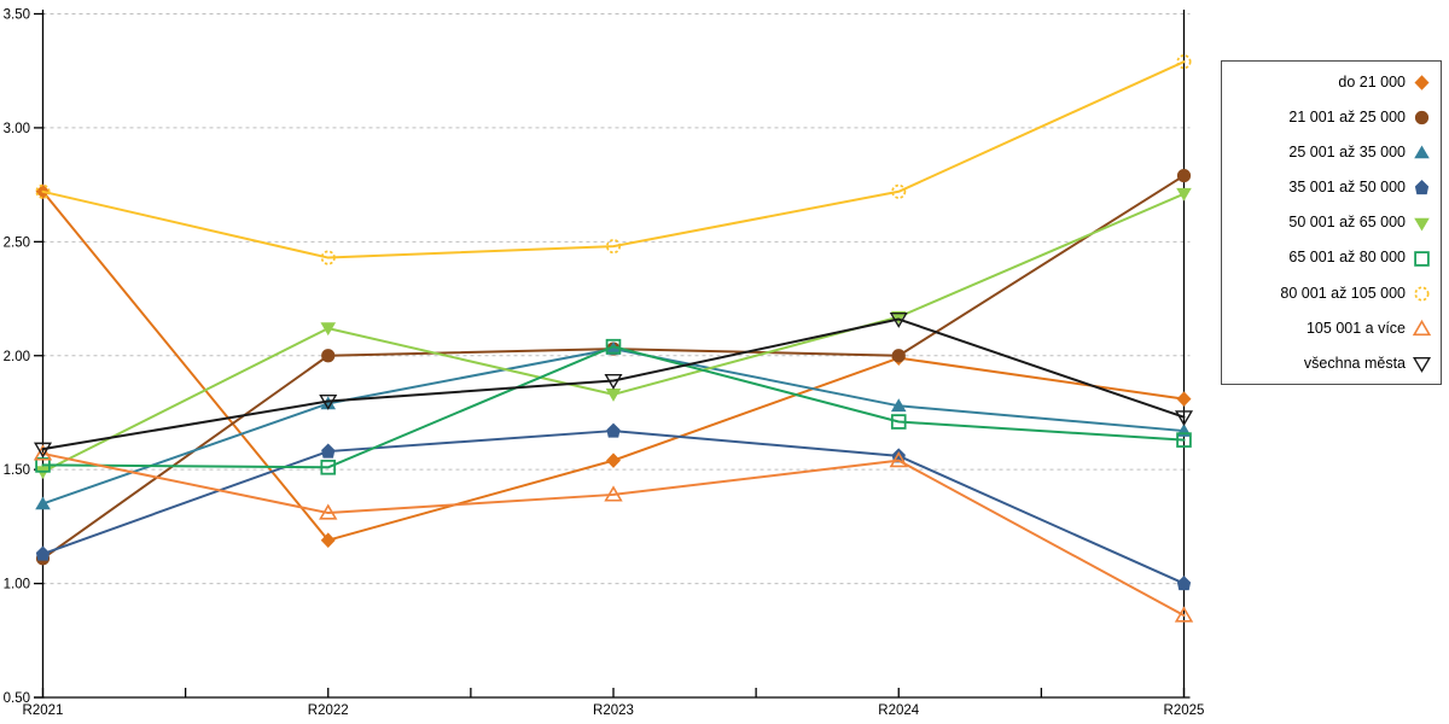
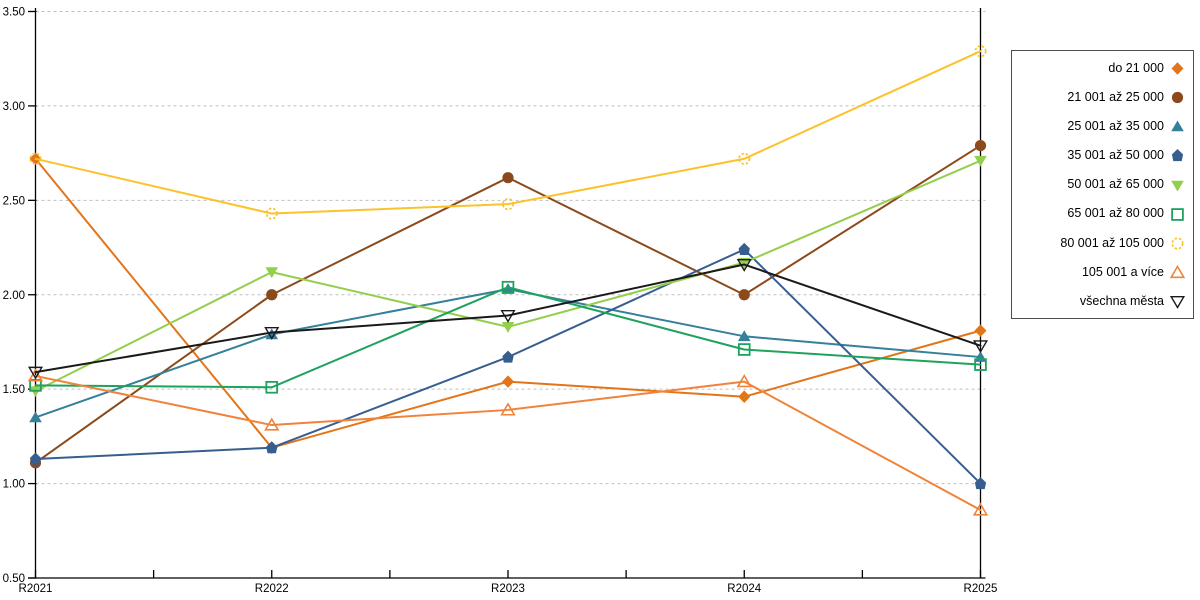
35 001 až 50 000/R2022: 1.58 -> 1.19
21 001 až 25 000/R2023: 2.03 -> 2.62
do 21 000/R2024: 1.99 -> 1.46
35 001 až 50 000/R2024: 1.56 -> 2.24
